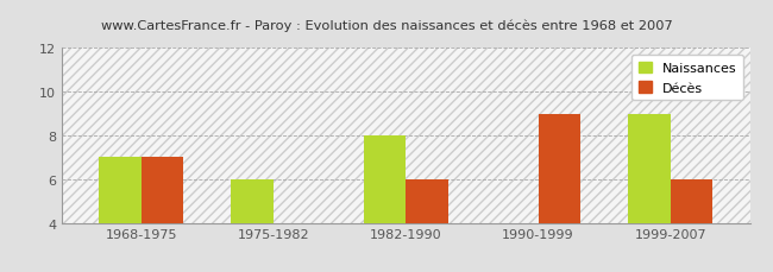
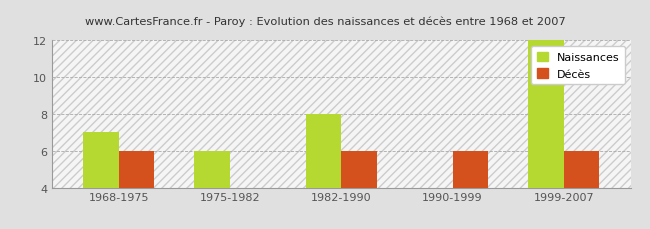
Décès/1968-1975: 7 -> 6
Décès/1990-1999: 9 -> 6
Naissances/1999-2007: 9 -> 12
